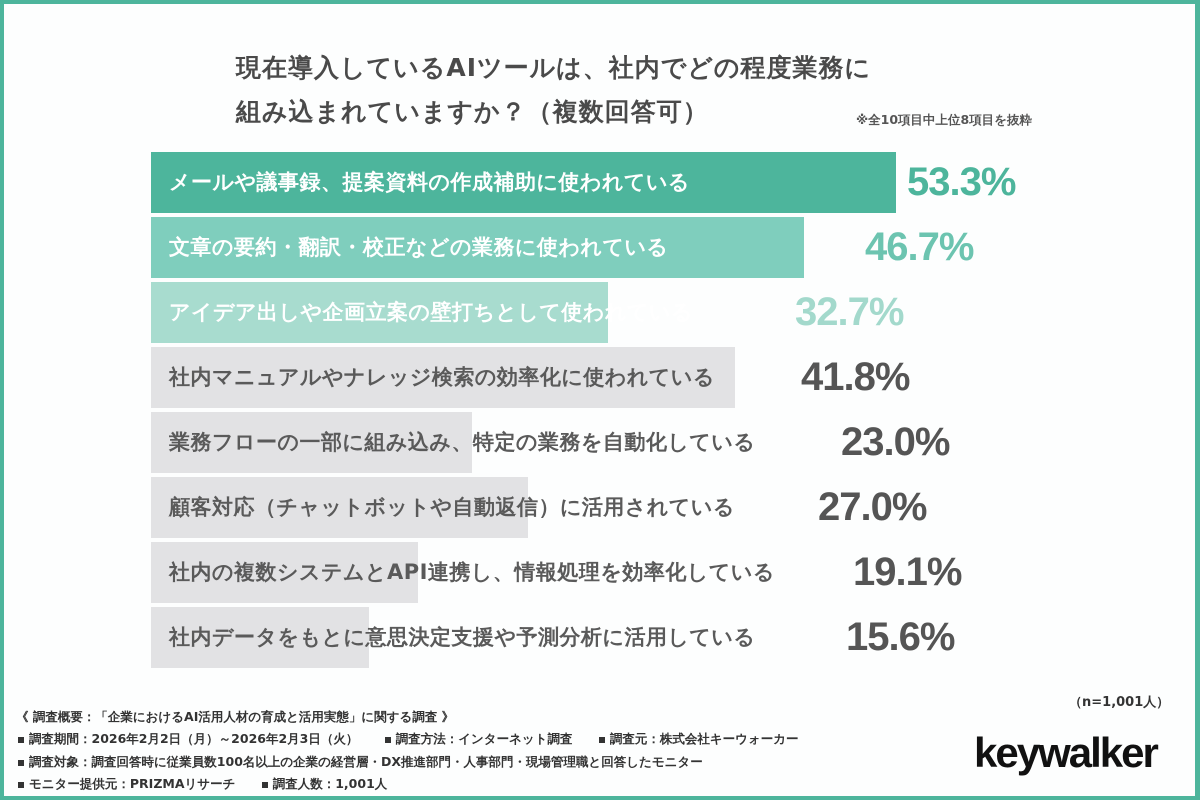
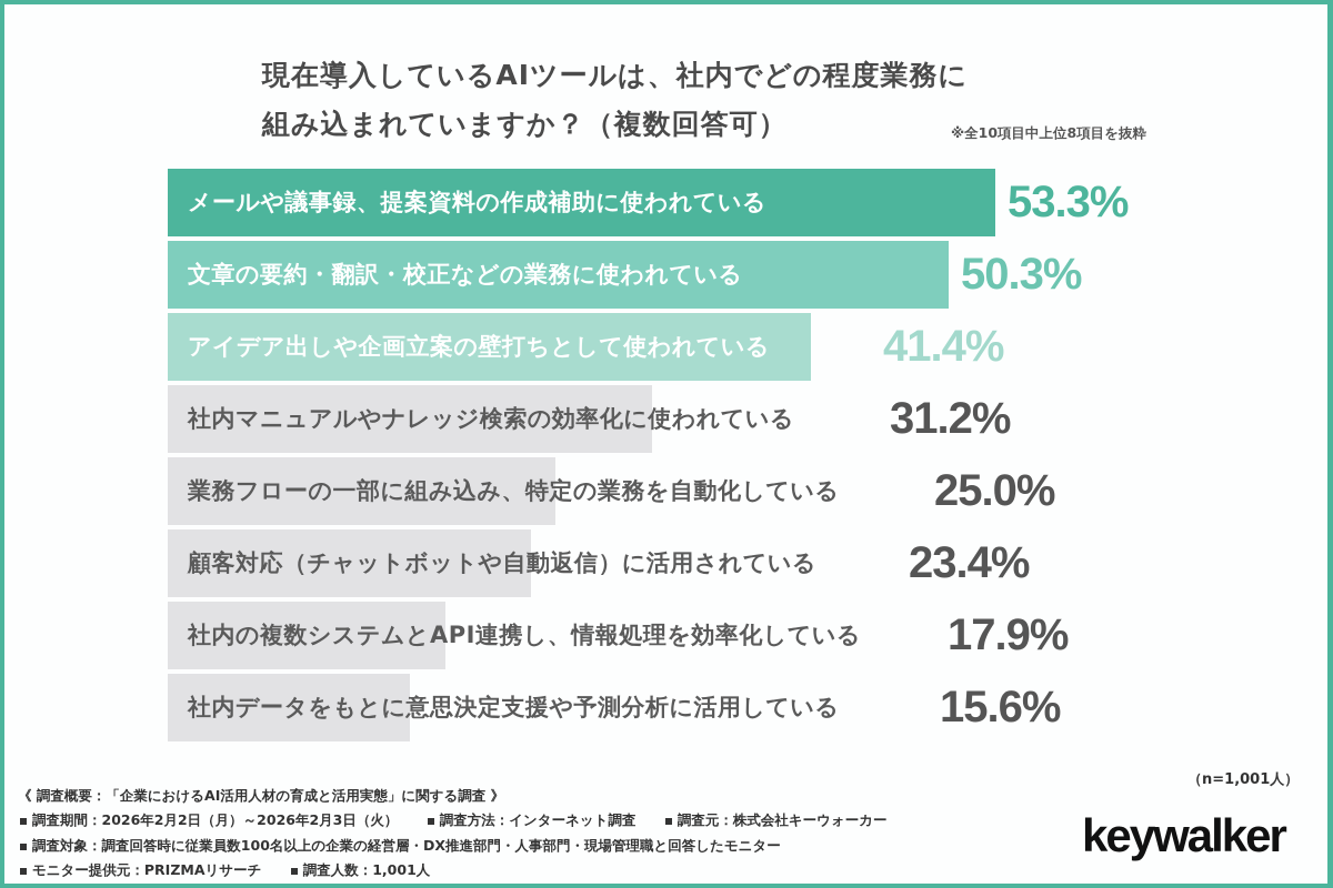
文章の要約・翻訳・校正などの業務に使われている: 46.7% -> 50.3%
アイデア出しや企画立案の壁打ちとして使われている: 32.7% -> 41.4%
社内マニュアルやナレッジ検索の効率化に使われている: 41.8% -> 31.2%
業務フローの一部に組み込み、特定の業務を自動化している: 23.0% -> 25.0%
顧客対応（チャットボットや自動返信）に活用されている: 27.0% -> 23.4%
社内の複数システムとAPI連携し、情報処理を効率化している: 19.1% -> 17.9%
